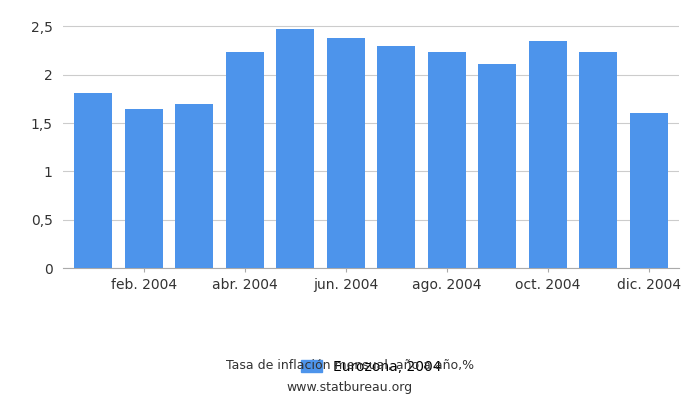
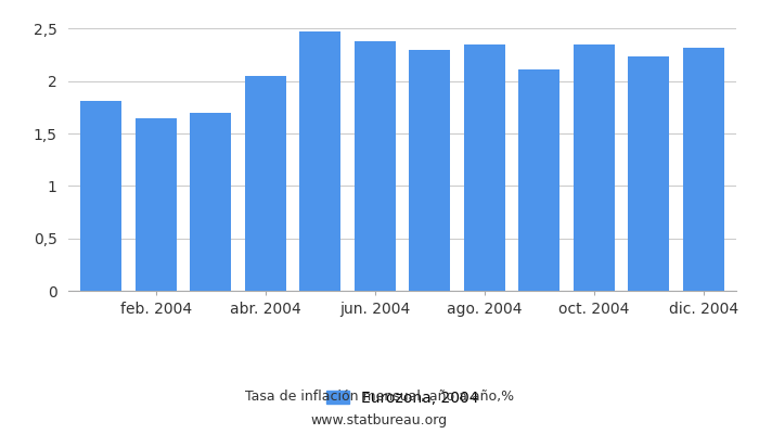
abr. 2004: 2,24 -> 2,05
ago. 2004: 2,24 -> 2,35
dic. 2004: 1,60 -> 2,32
